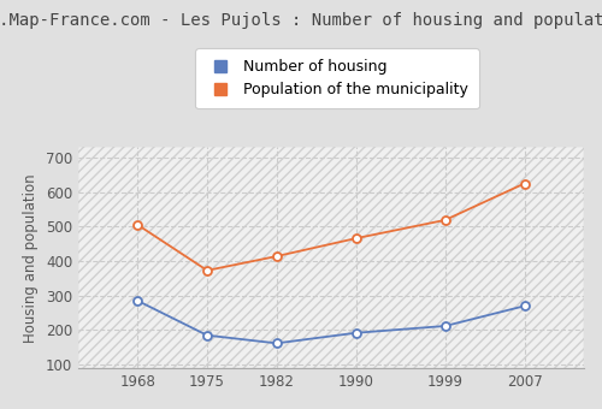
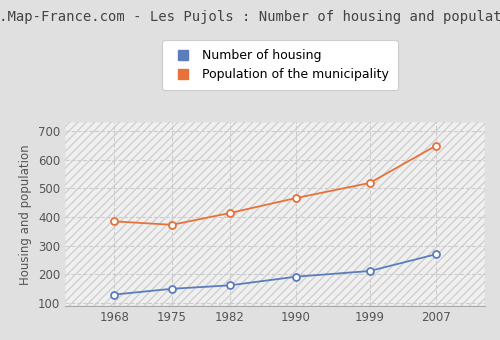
Number of housing/1968: 285 -> 130
Population of the municipality/1968: 505 -> 385
Number of housing/1975: 185 -> 150
Population of the municipality/2007: 625 -> 648
